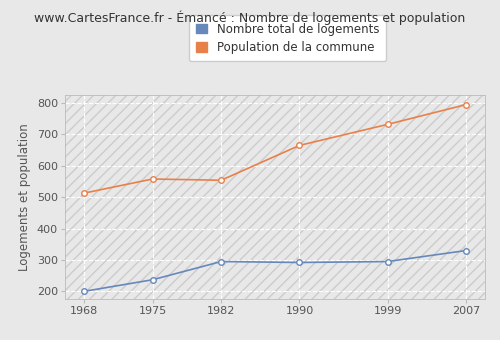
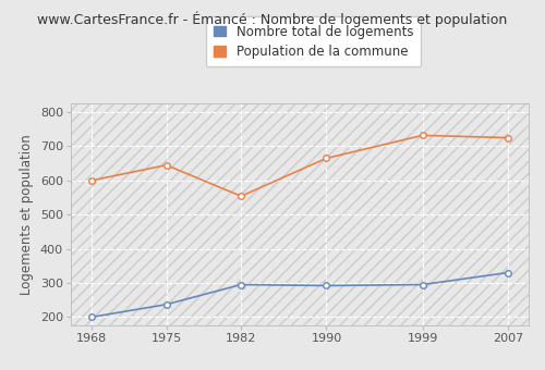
Population de la commune/1968: 513 -> 600
Population de la commune/1975: 558 -> 645
Population de la commune/2007: 795 -> 725
